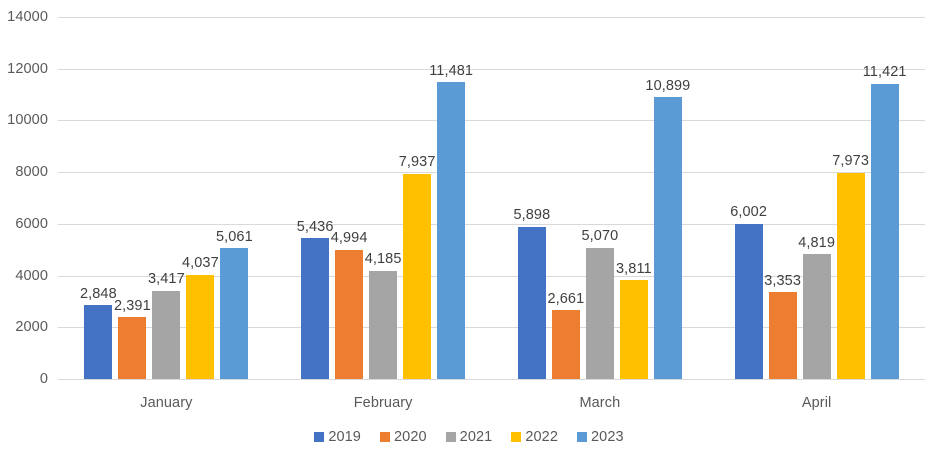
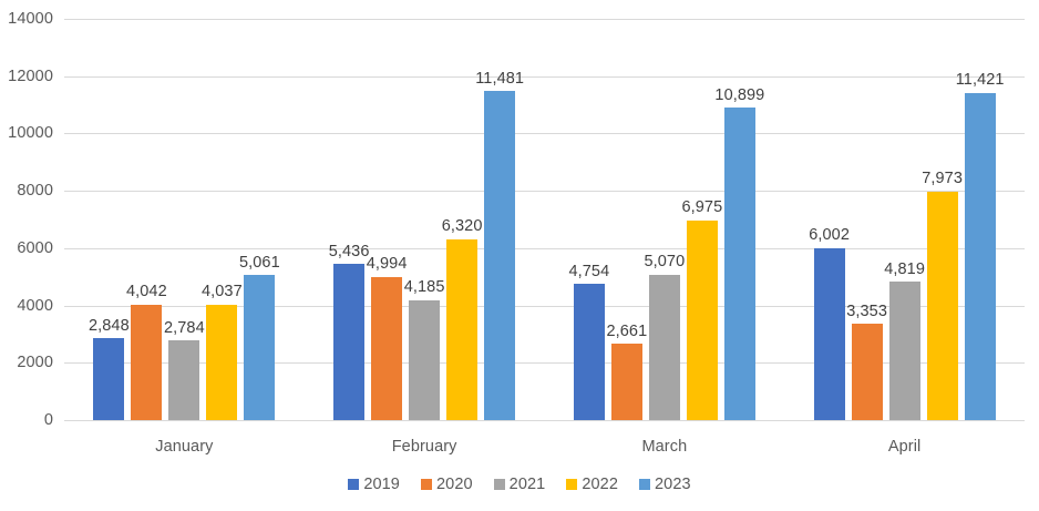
2020/January: 2,391 -> 4,042
2021/January: 3,417 -> 2,784
2022/February: 7,937 -> 6,320
2019/March: 5,898 -> 4,754
2022/March: 3,811 -> 6,975
